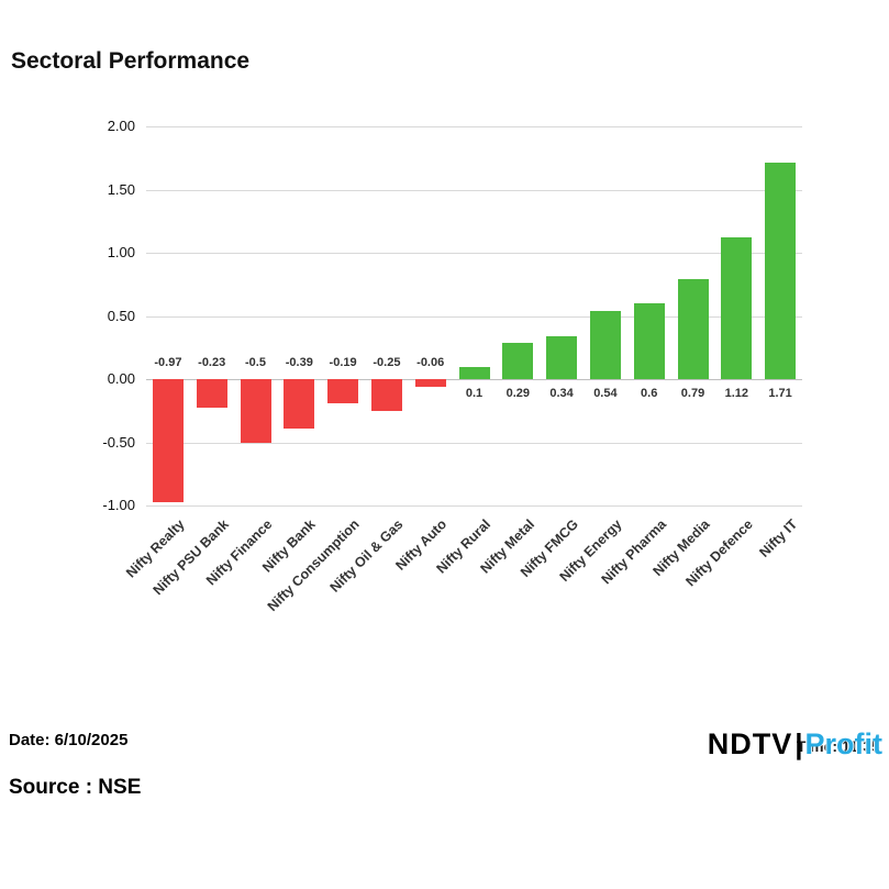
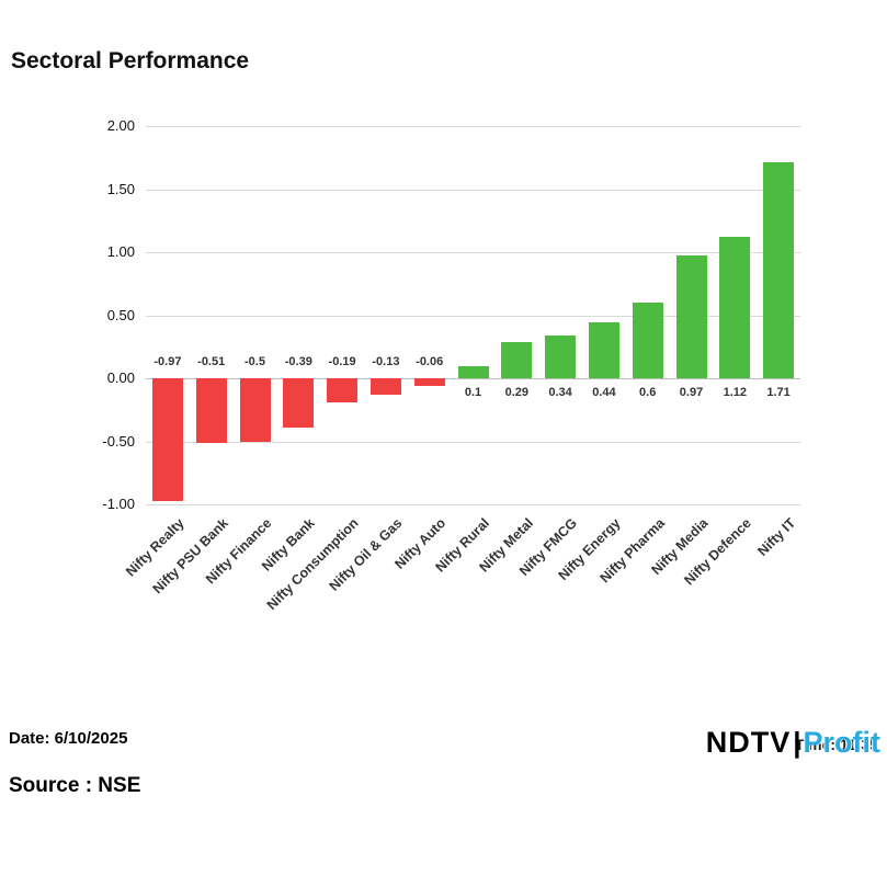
Nifty PSU Bank: -0.23 -> -0.51
Nifty Oil & Gas: -0.25 -> -0.13
Nifty Energy: 0.54 -> 0.44
Nifty Media: 0.79 -> 0.97
